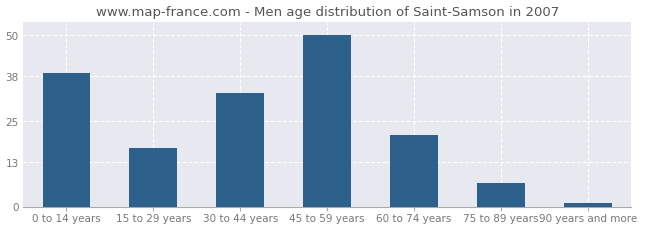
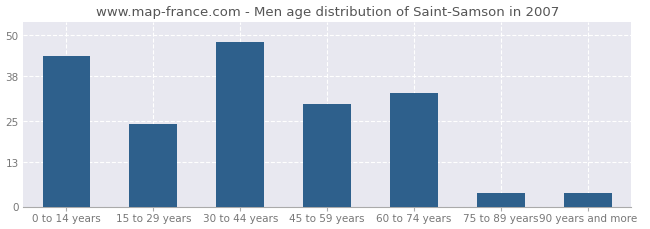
0 to 14 years: 39 -> 44
15 to 29 years: 17 -> 24
30 to 44 years: 33 -> 48
45 to 59 years: 50 -> 30
60 to 74 years: 21 -> 33
75 to 89 years: 7 -> 4
90 years and more: 1 -> 4
